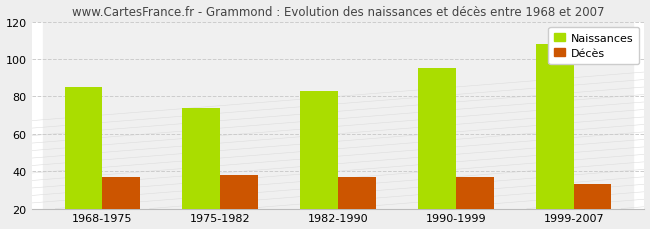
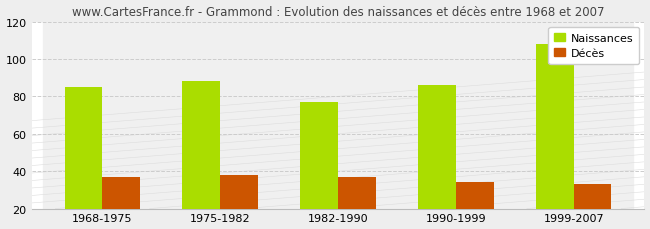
Naissances/1975-1982: 74 -> 88
Naissances/1982-1990: 83 -> 77
Naissances/1990-1999: 95 -> 86
Décès/1990-1999: 37 -> 34
